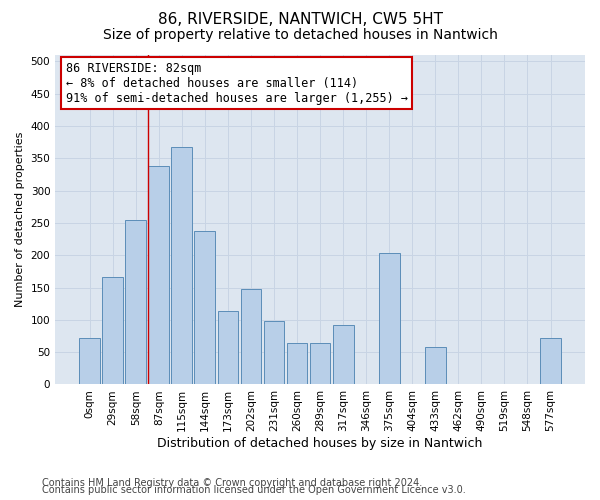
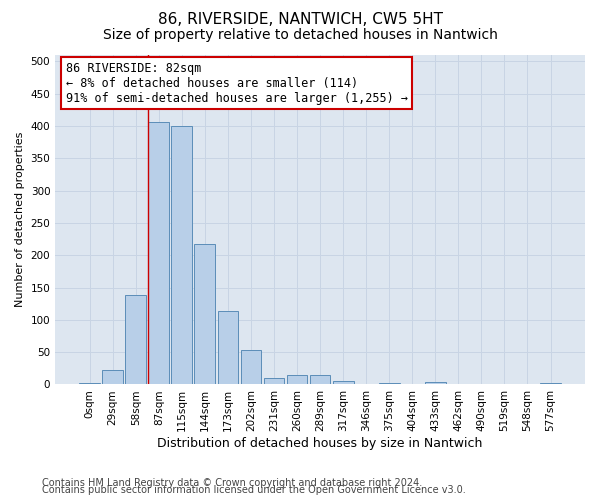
0sqm: 72 -> 3
29sqm: 166 -> 22
58sqm: 254 -> 138
87sqm: 338 -> 407
115sqm: 368 -> 400
144sqm: 238 -> 217
202sqm: 148 -> 53
231sqm: 98 -> 10
260sqm: 64 -> 15
289sqm: 64 -> 15
317sqm: 92 -> 5
375sqm: 204 -> 2
433sqm: 58 -> 4
577sqm: 72 -> 2
